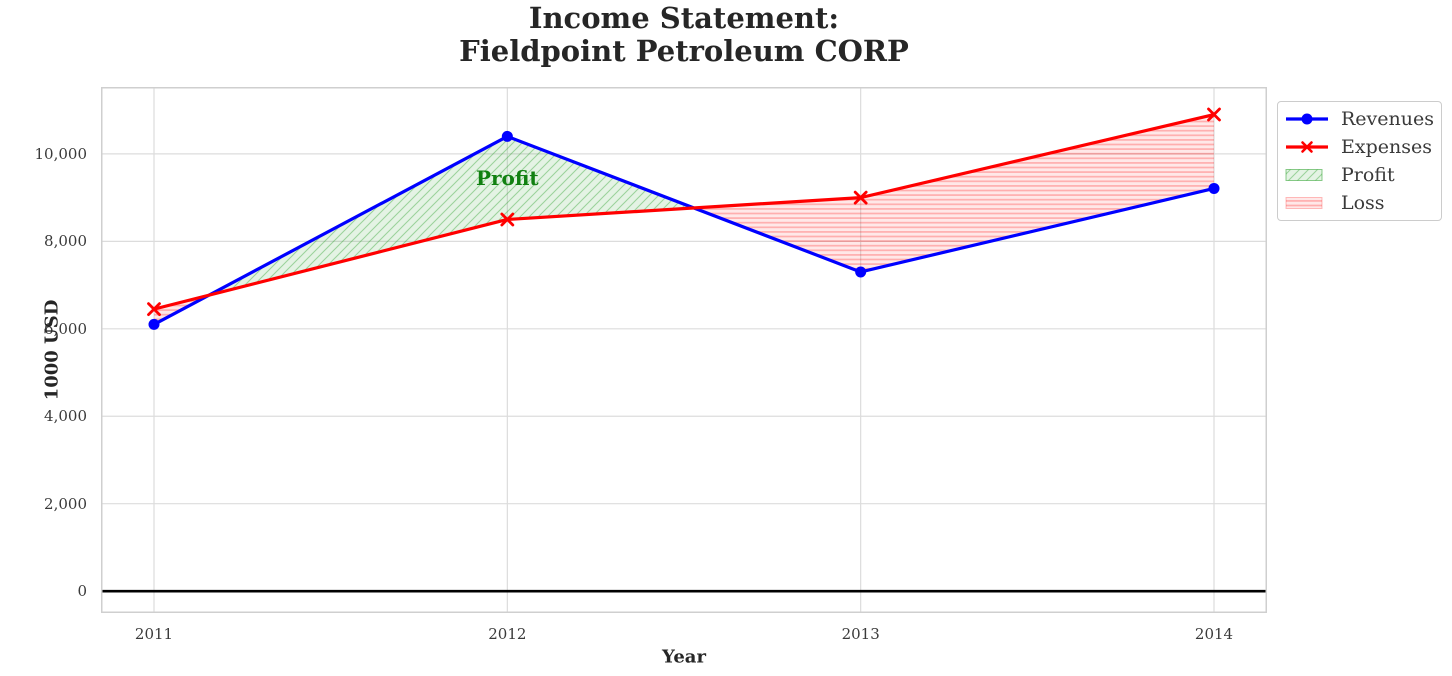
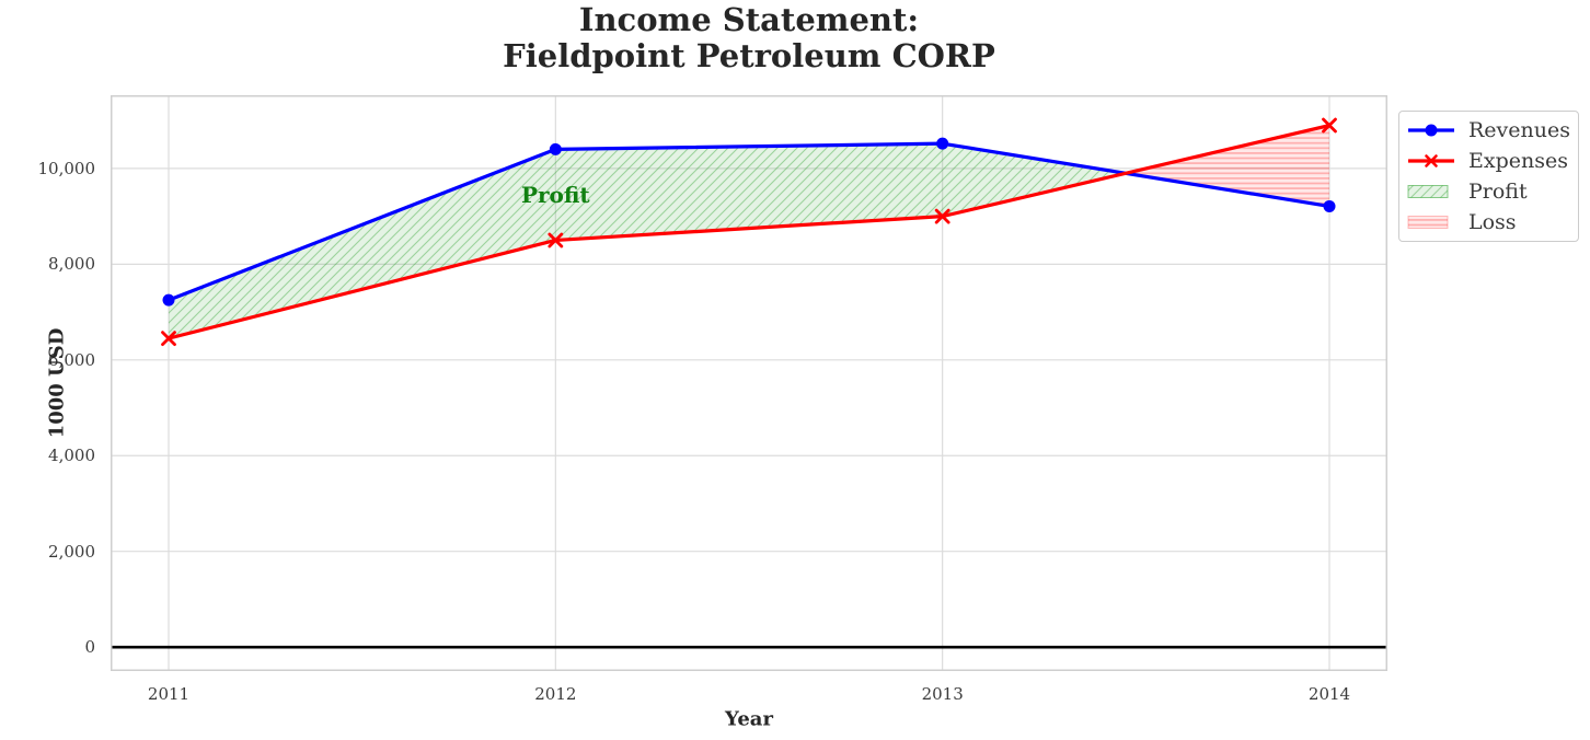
Revenues/2011: 6100 -> 7200
Revenues/2013: 7300 -> 10500
